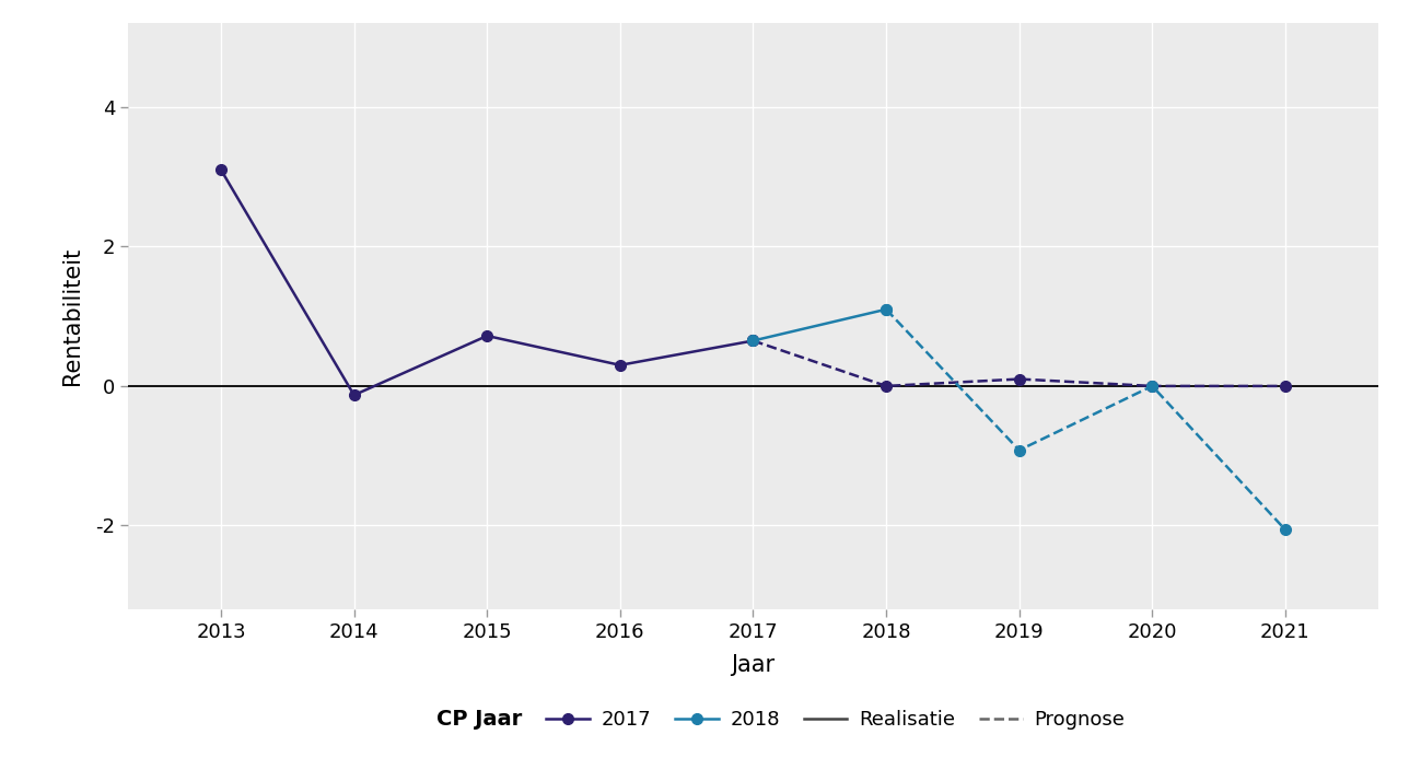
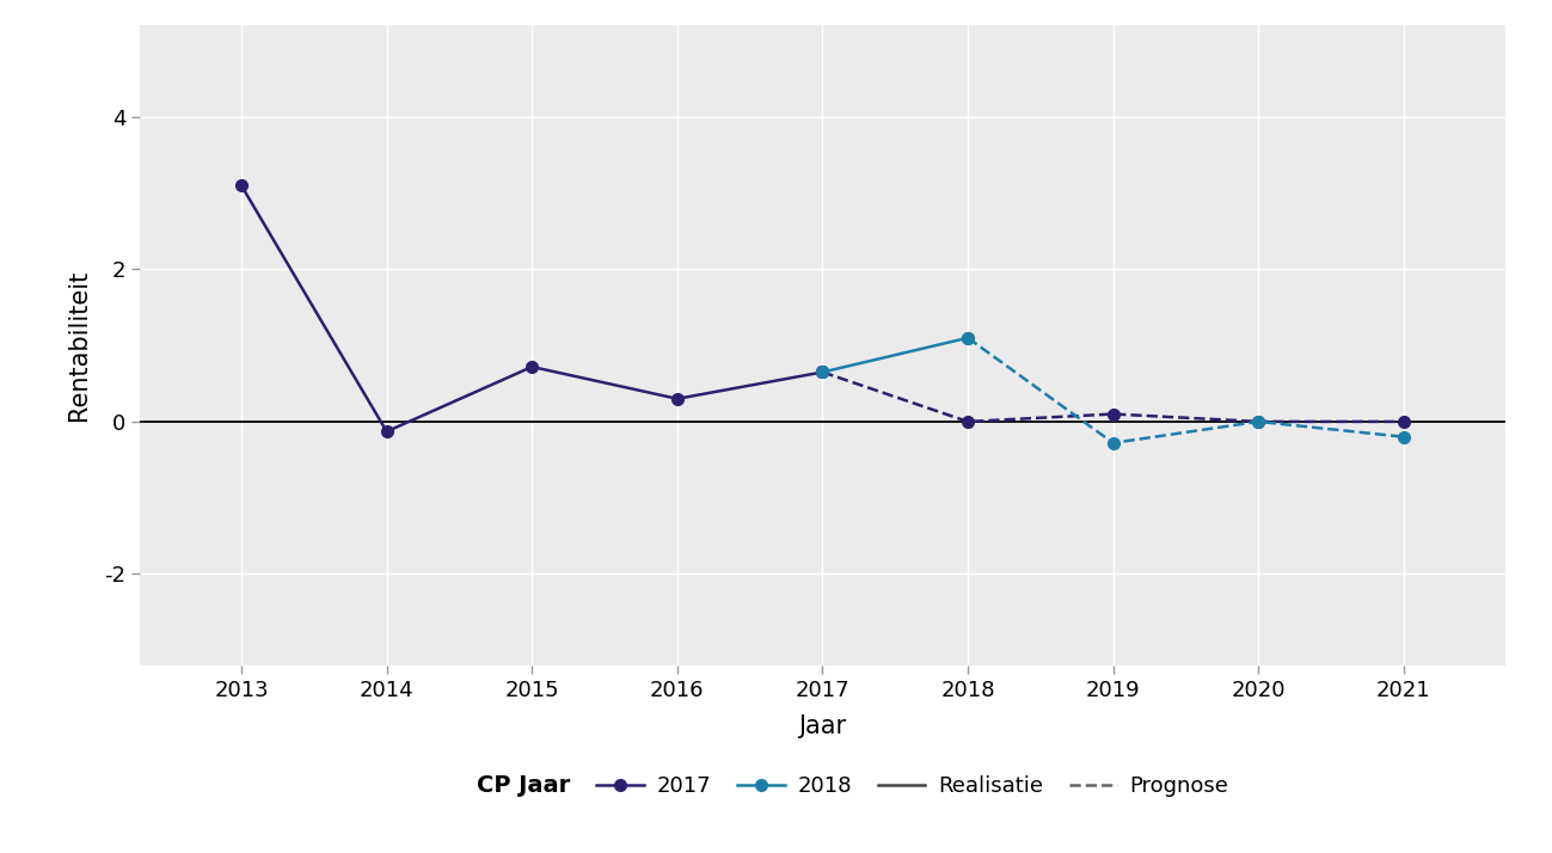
2018/2019: -0.92 -> -0.28
2018/2021: -2.06 -> -0.20
